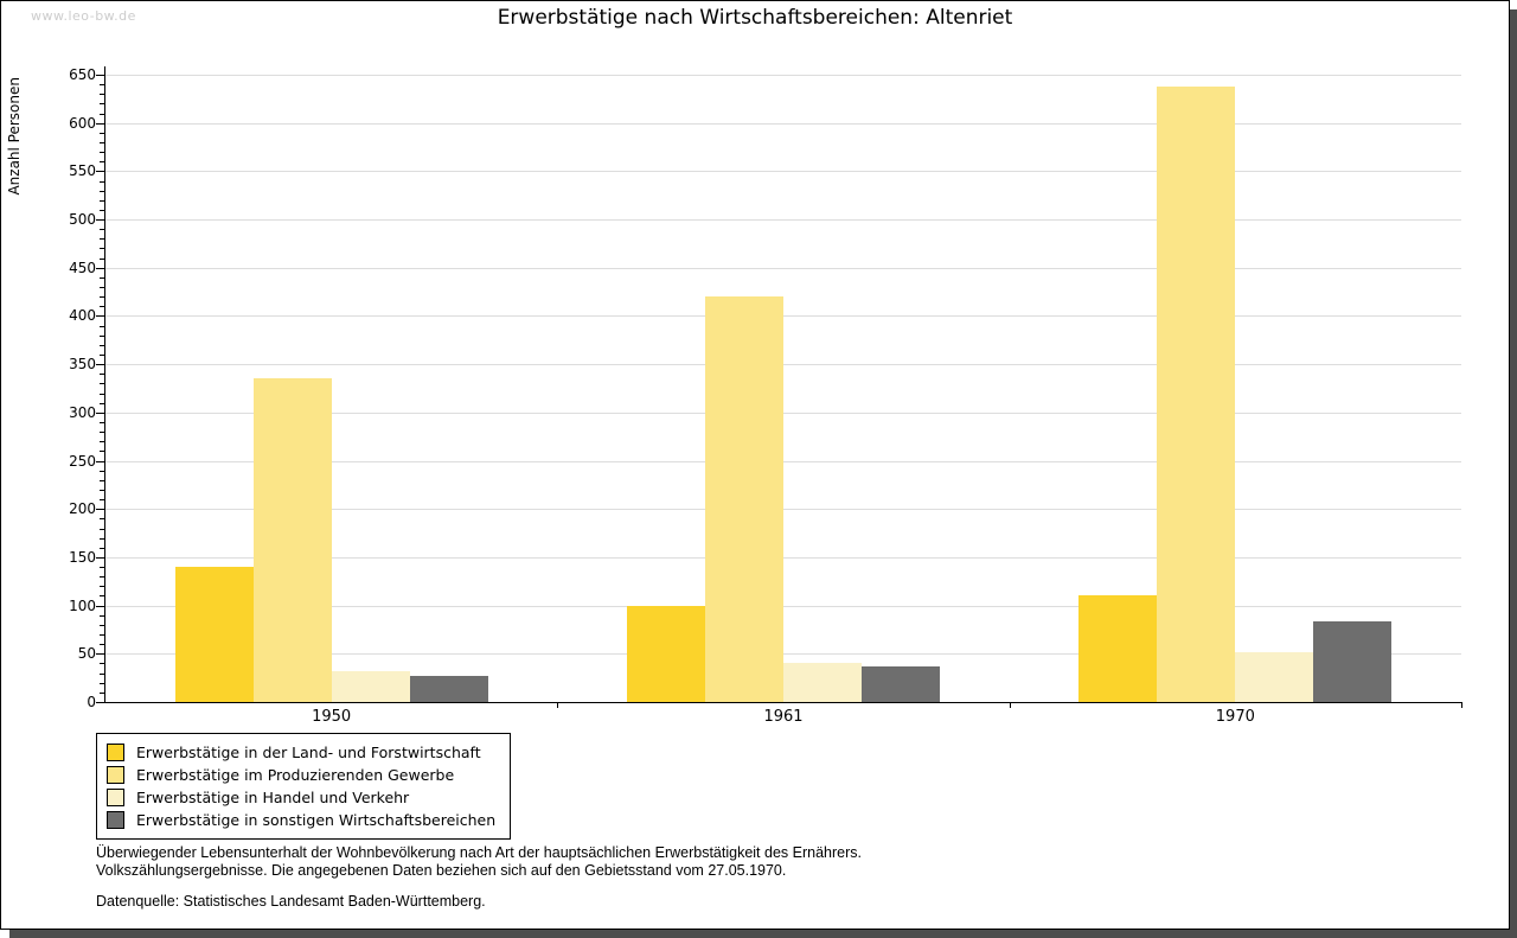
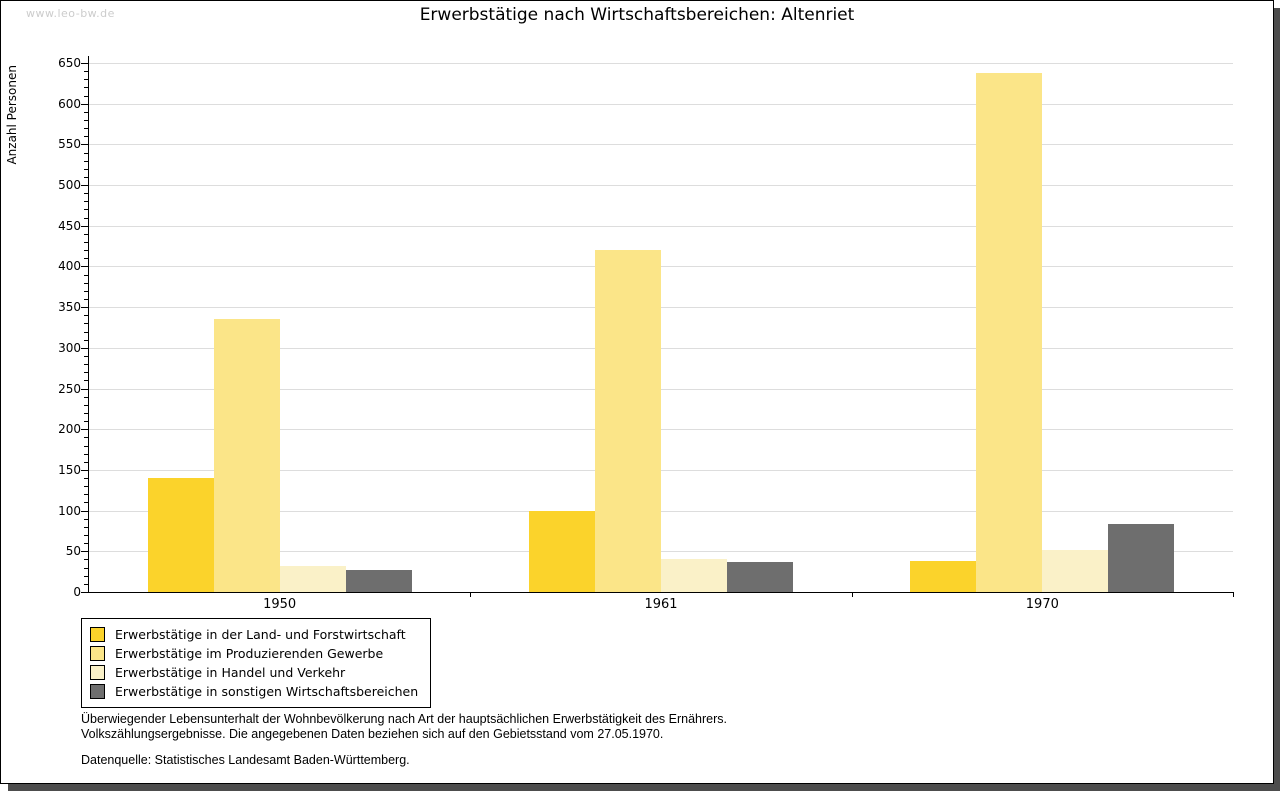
Erwerbstätige in der Land- und Forstwirtschaft/1970: 110 -> 40
